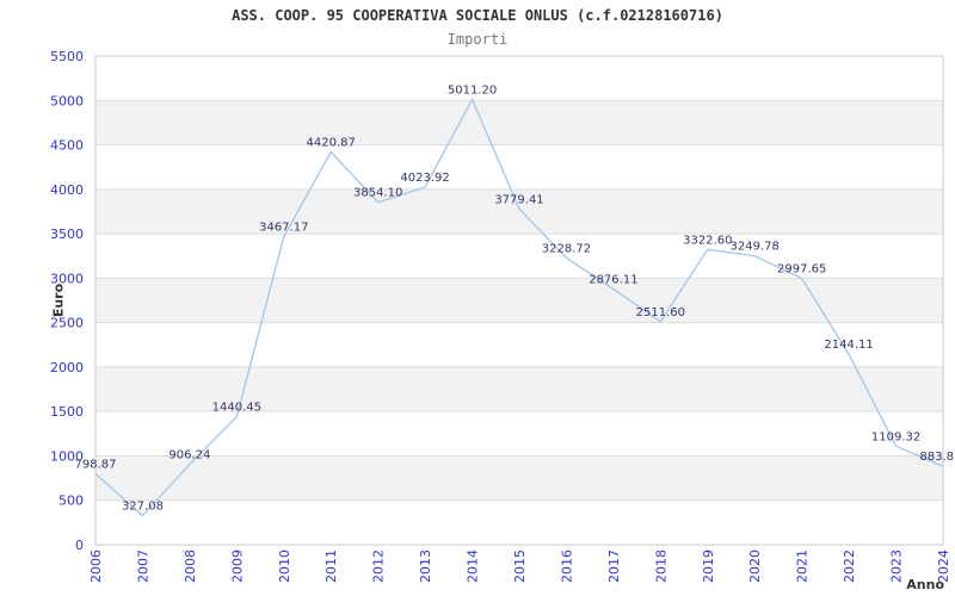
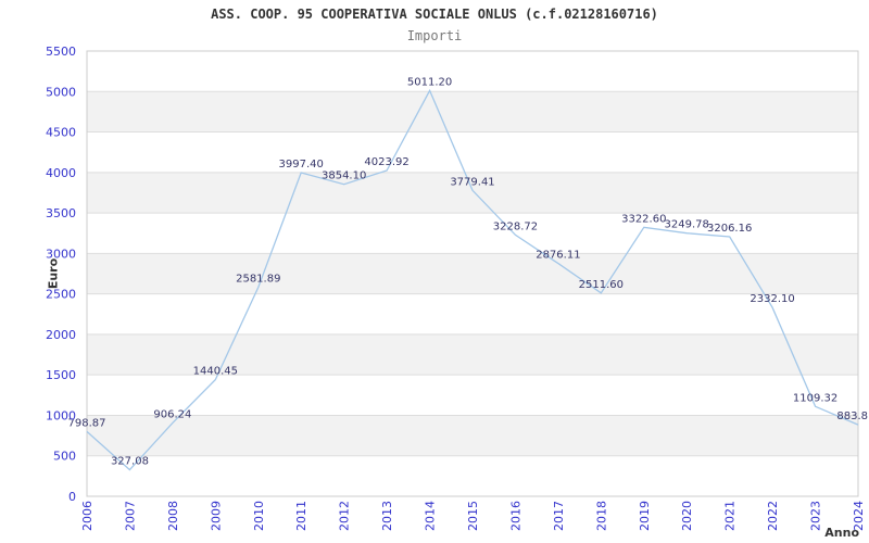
2010: 3467.17 -> 2581.89
2011: 4420.87 -> 3997.40
2021: 2997.65 -> 3206.16
2022: 2144.11 -> 2332.10
